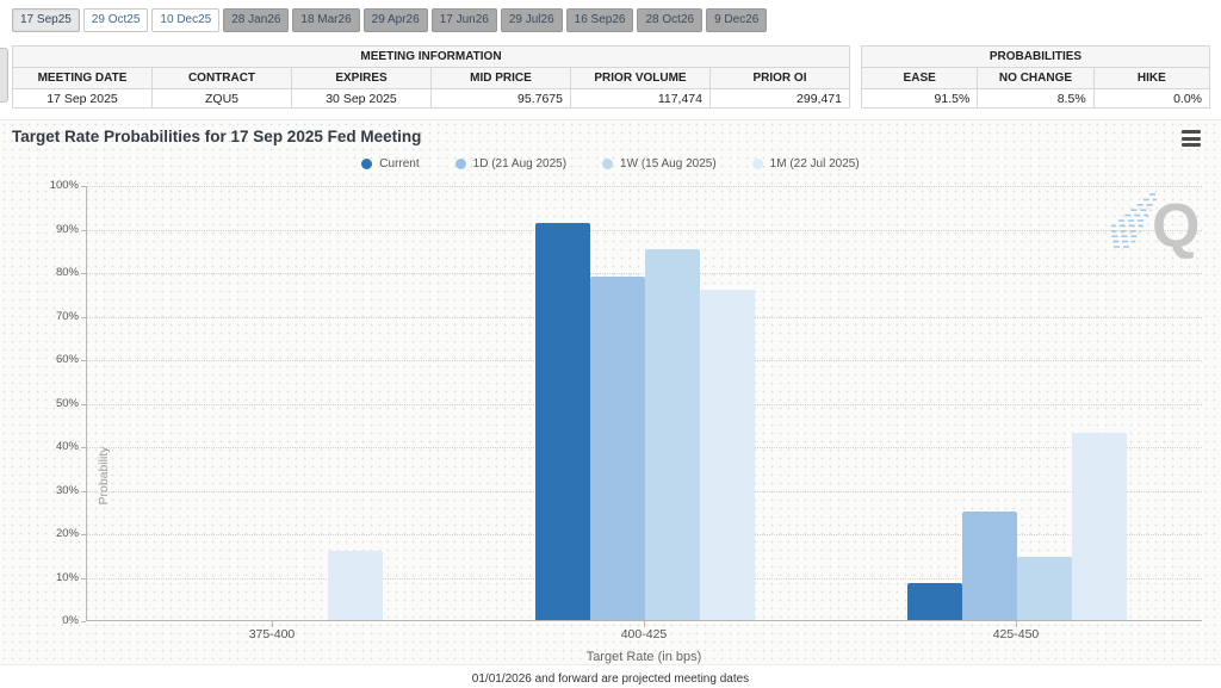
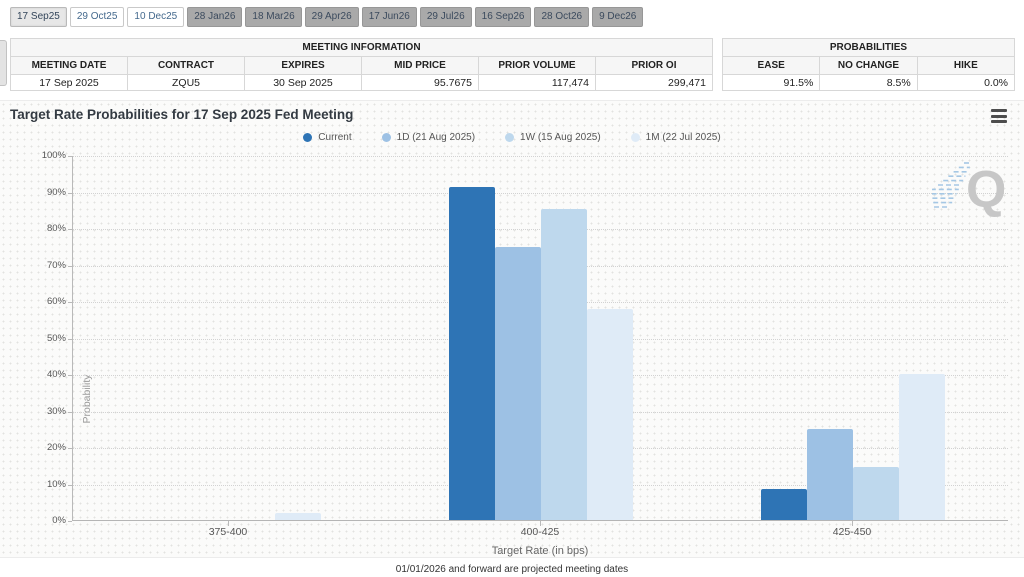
1M (22 Jul 2025)/375-400: 16% -> 2%
1D (21 Aug 2025)/400-425: 79% -> 75%
1M (22 Jul 2025)/400-425: 76% -> 58%
1M (22 Jul 2025)/425-450: 43% -> 40%
